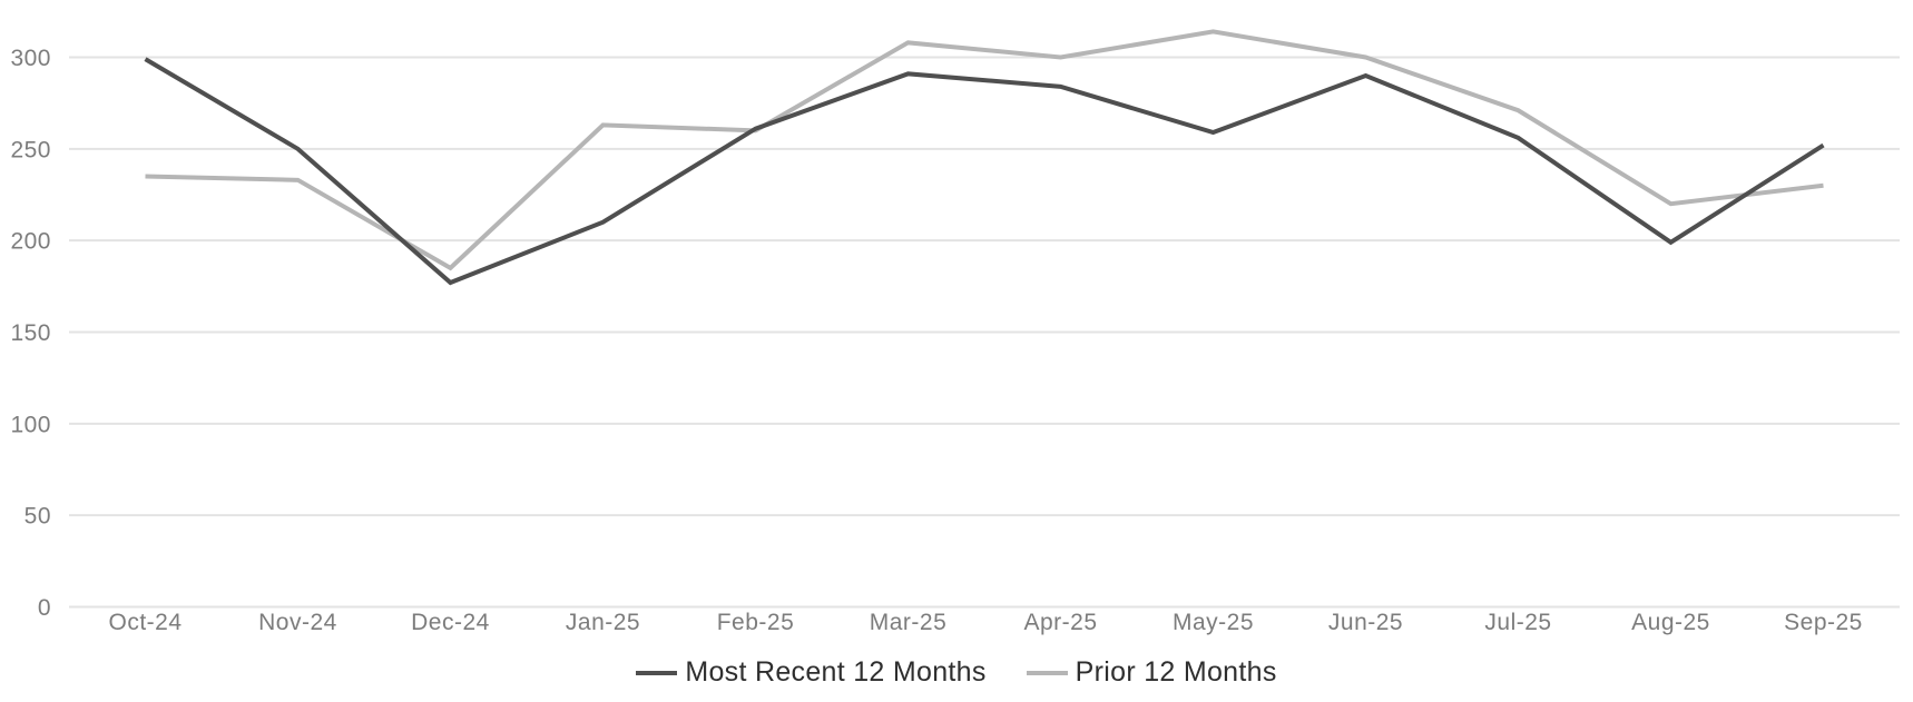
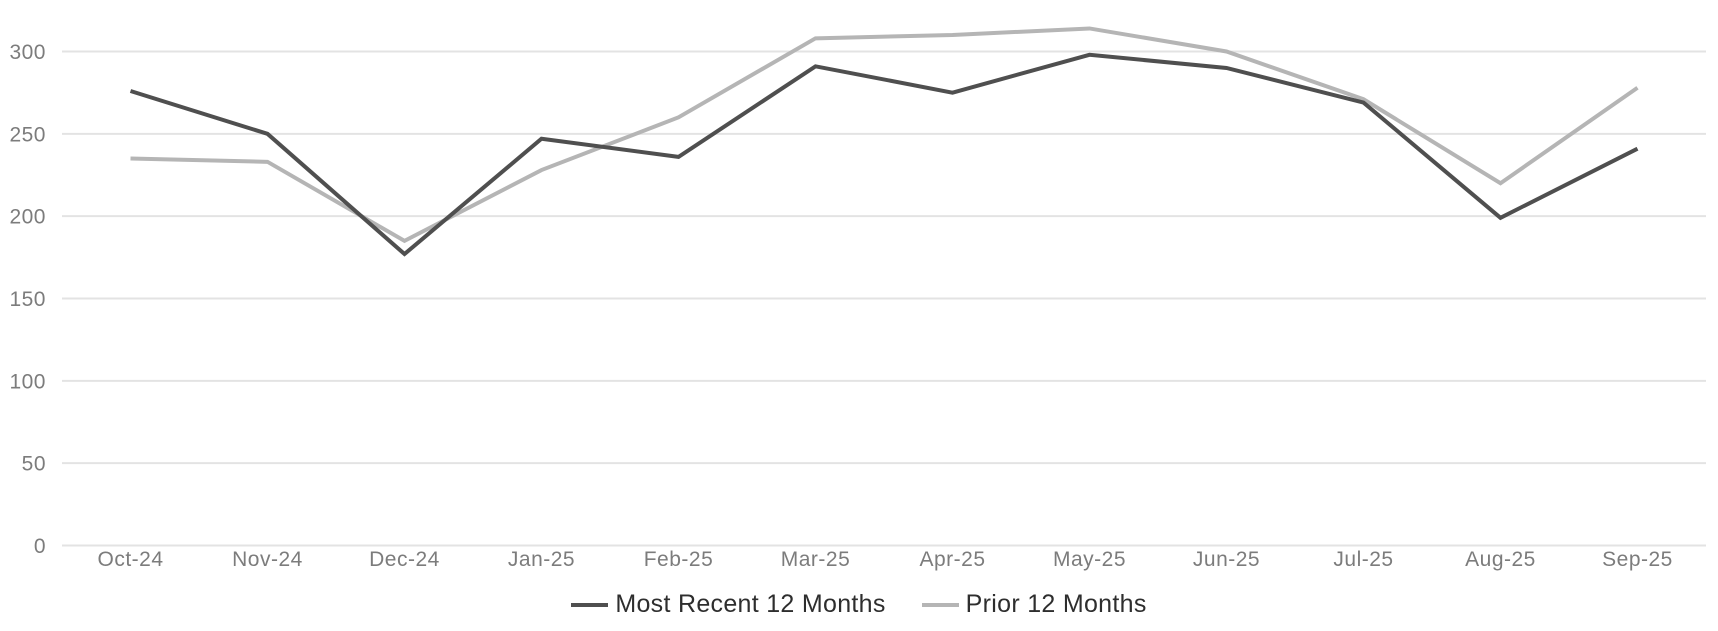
Most Recent 12 Months/Oct-24: 299 -> 276
Most Recent 12 Months/Jan-25: 210 -> 247
Prior 12 Months/Jan-25: 263 -> 228
Most Recent 12 Months/Feb-25: 261 -> 236
Most Recent 12 Months/Apr-25: 284 -> 275
Prior 12 Months/Apr-25: 300 -> 310
Most Recent 12 Months/May-25: 259 -> 298
Most Recent 12 Months/Jul-25: 256 -> 269
Most Recent 12 Months/Sep-25: 252 -> 241
Prior 12 Months/Sep-25: 230 -> 278
